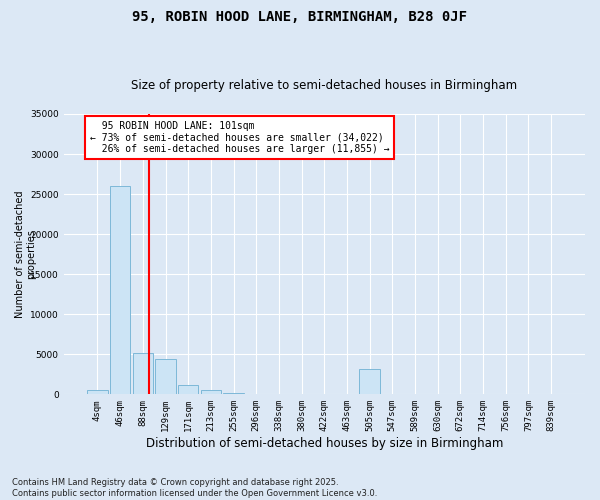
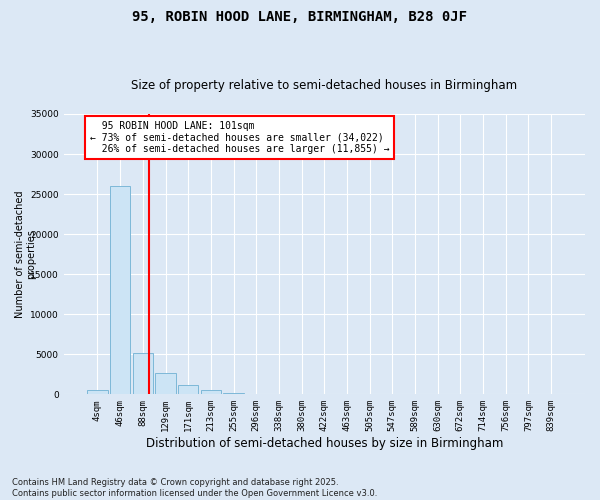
129sqm: 4400 -> 2700
505sqm: 3200 -> 0
